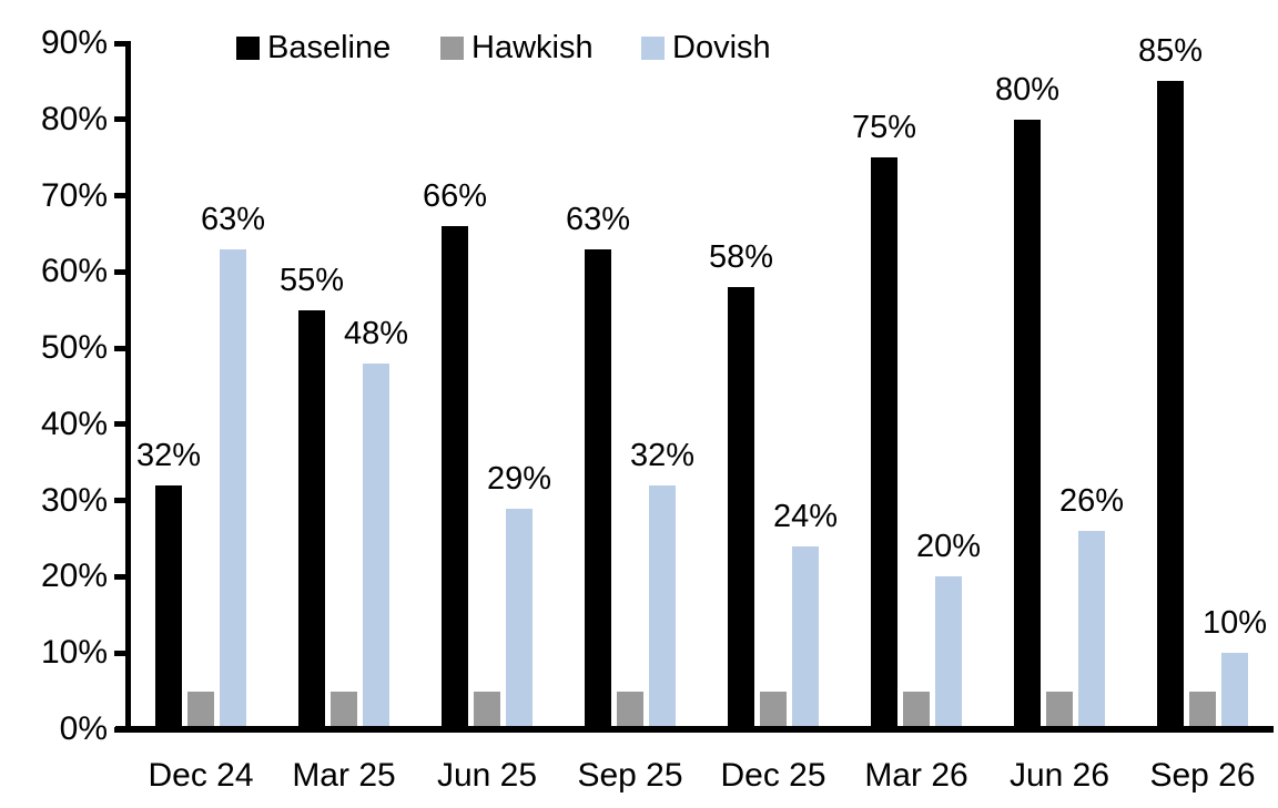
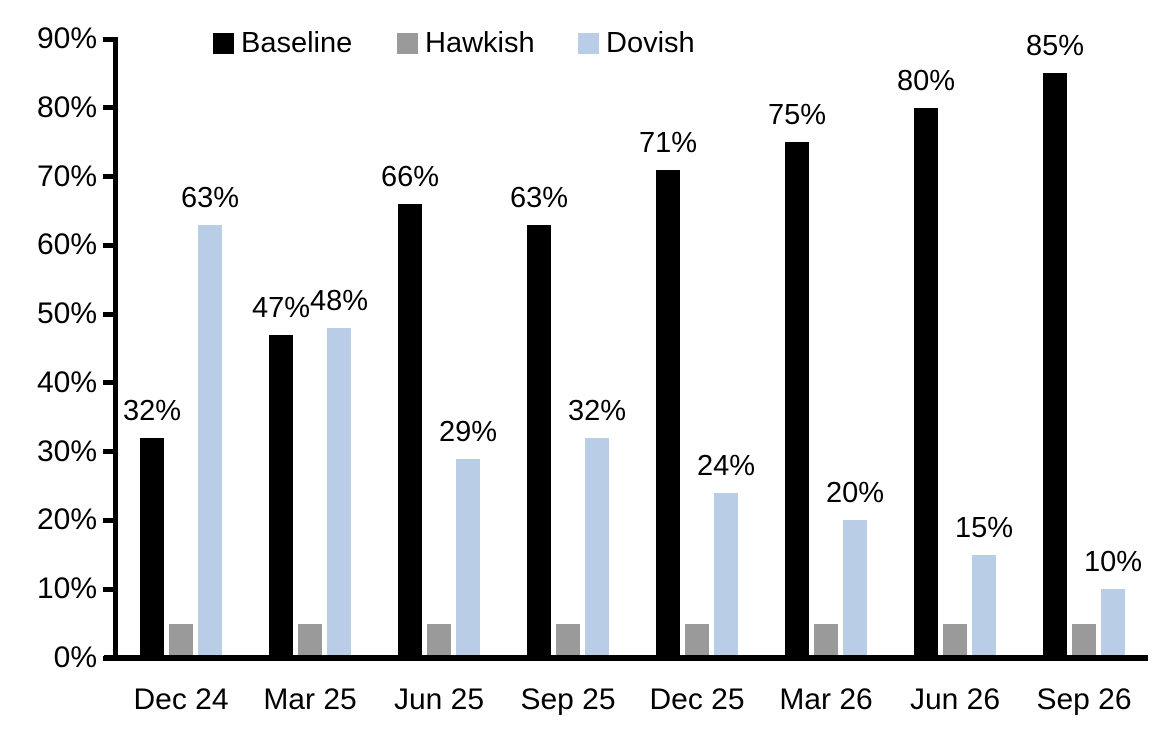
Baseline/Mar 25: 55% -> 47%
Baseline/Dec 25: 58% -> 71%
Dovish/Jun 26: 26% -> 15%
